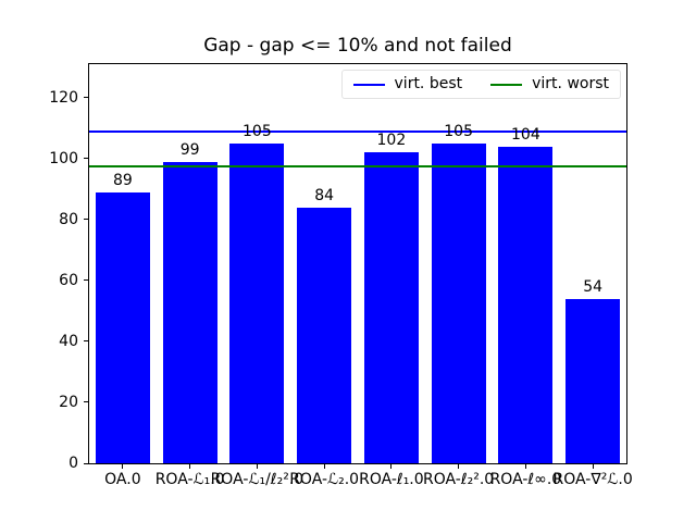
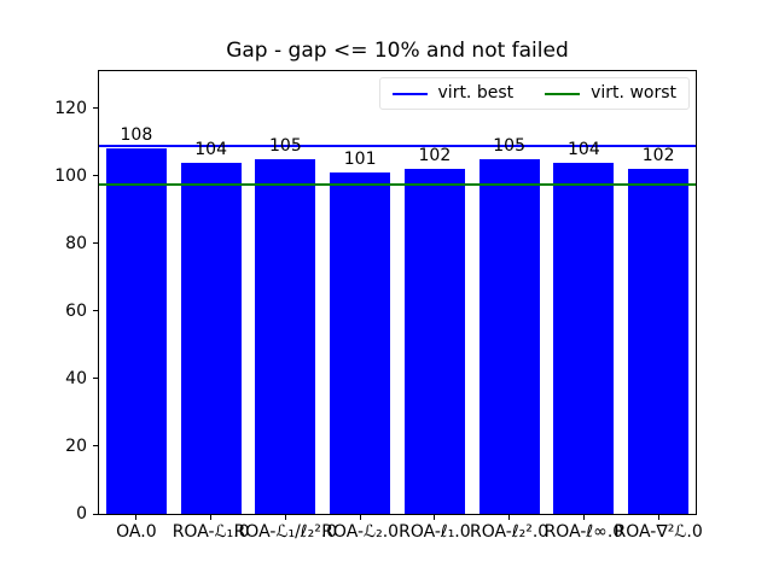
OA.0: 89 -> 108
ROA-ℒ₁.0: 99 -> 104
ROA-ℒ₂.0: 84 -> 101
ROA-∇²ℒ.0: 54 -> 102
